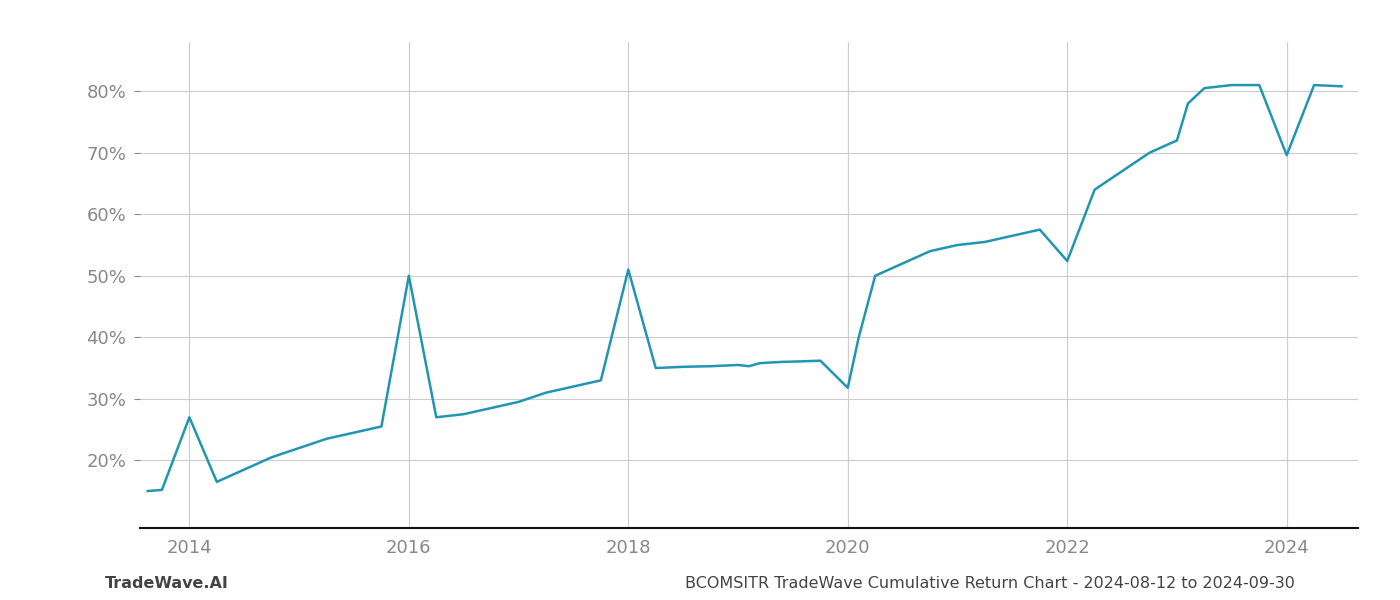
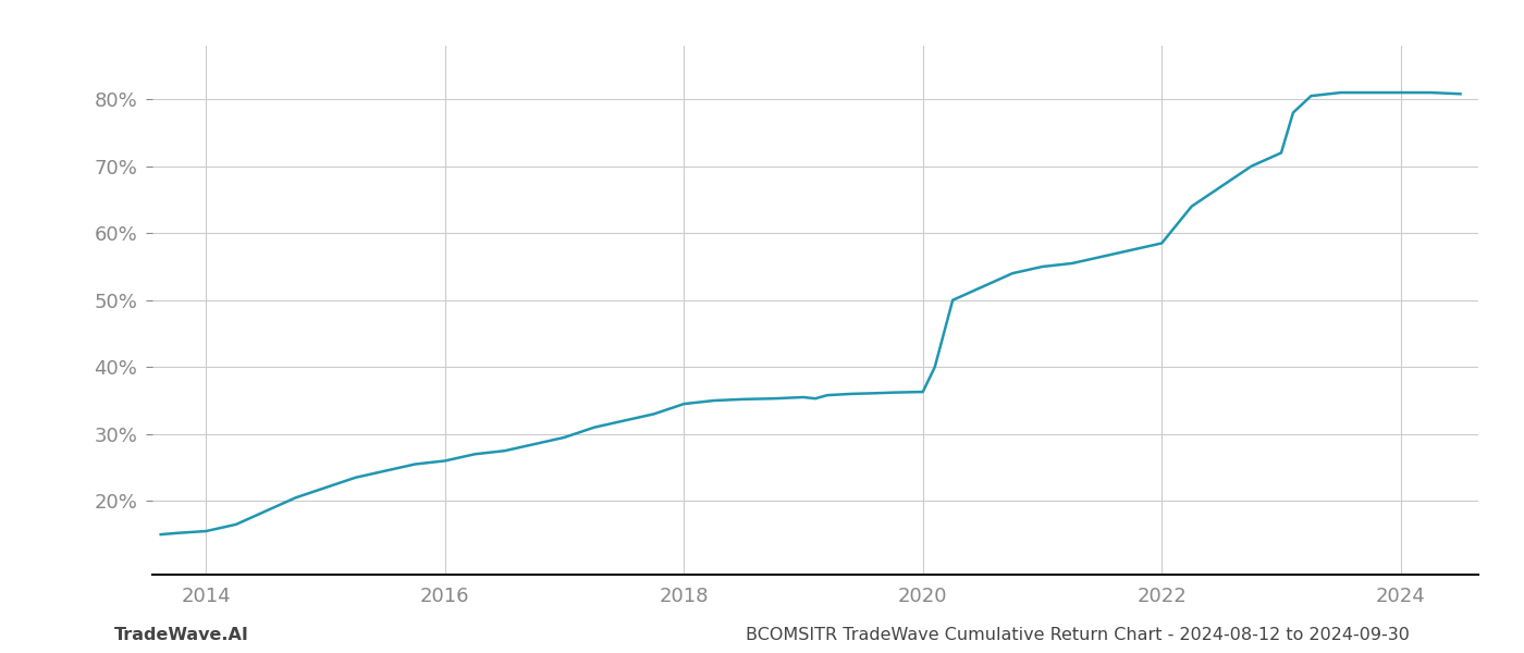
2014: 27.0% -> 15.5%
2016: 50.0% -> 26.0%
2018: 51.0% -> 34.5%
2020: 31.8% -> 36.3%
2022: 52.4% -> 58.5%
2024: 69.6% -> 81.0%
